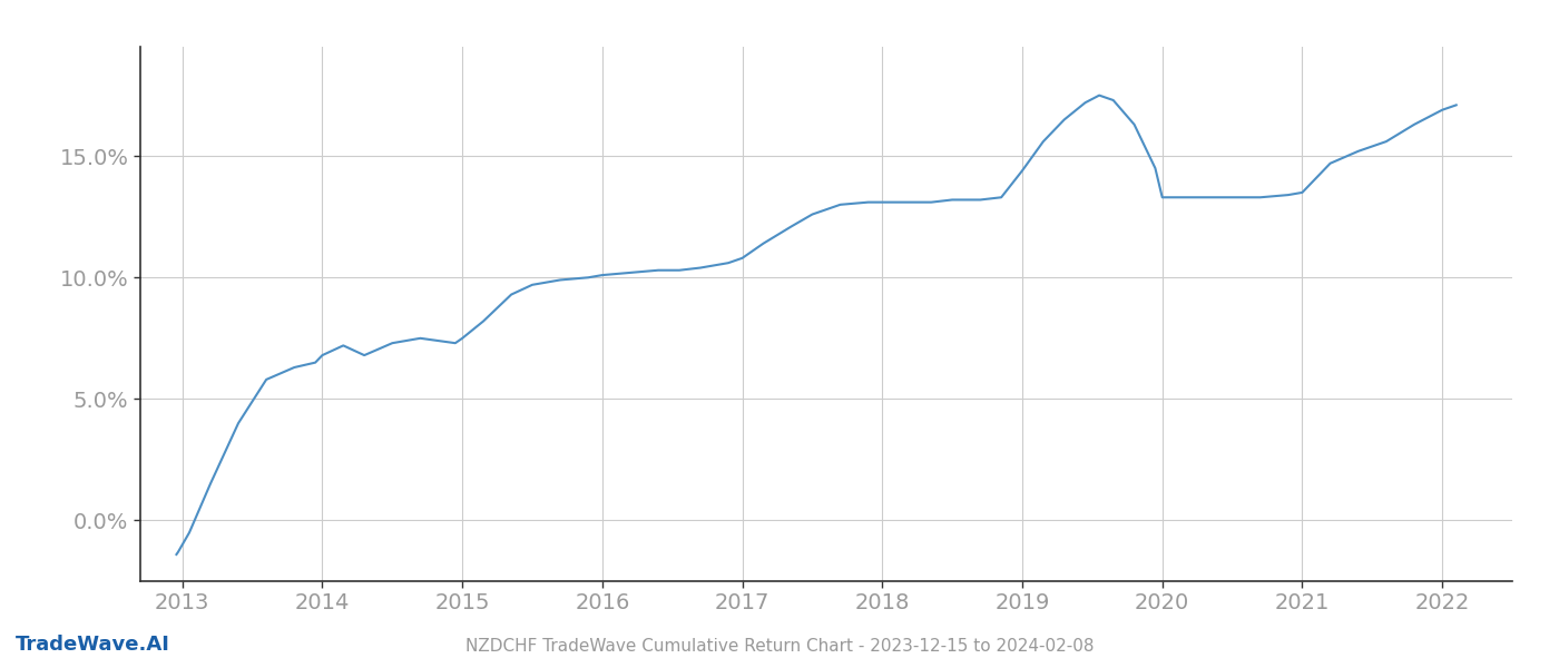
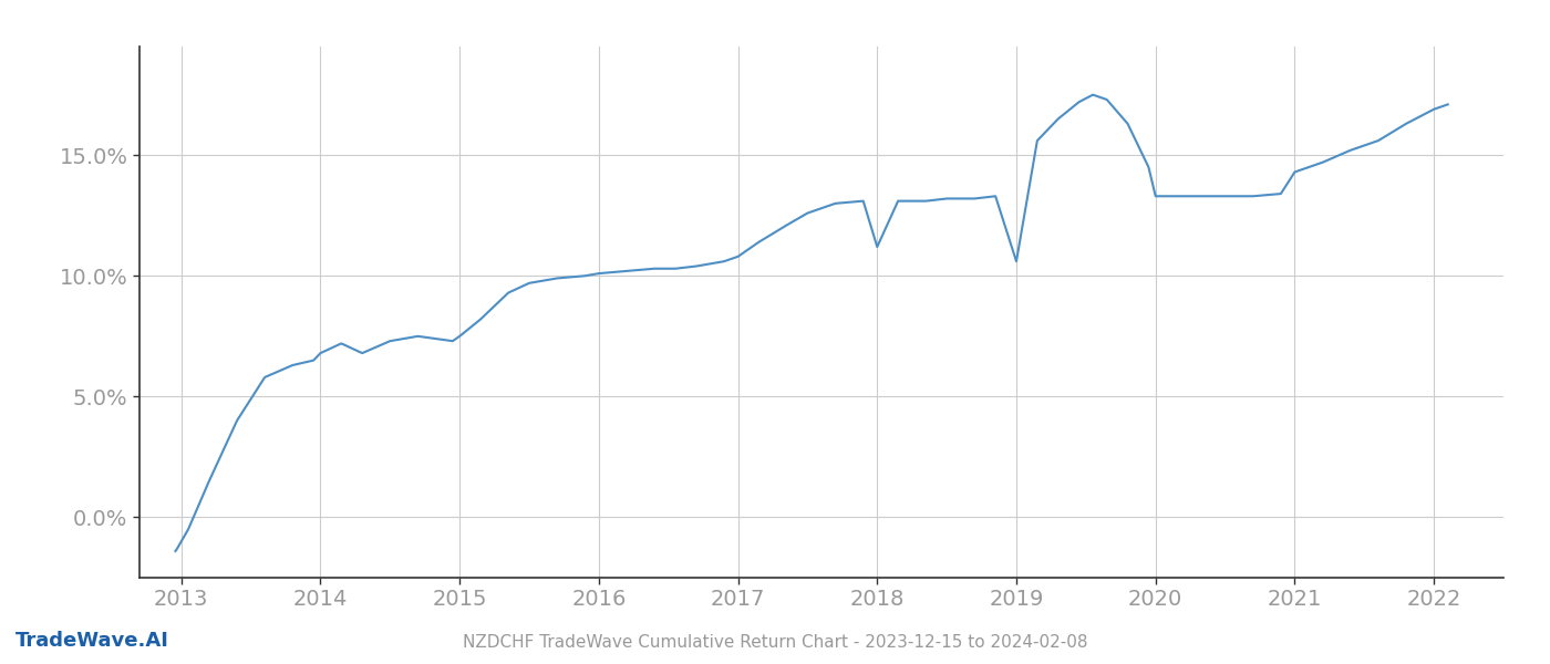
2018: 13.1% -> 11.2%
2019: 14.4% -> 10.6%
2021: 13.5% -> 14.3%
